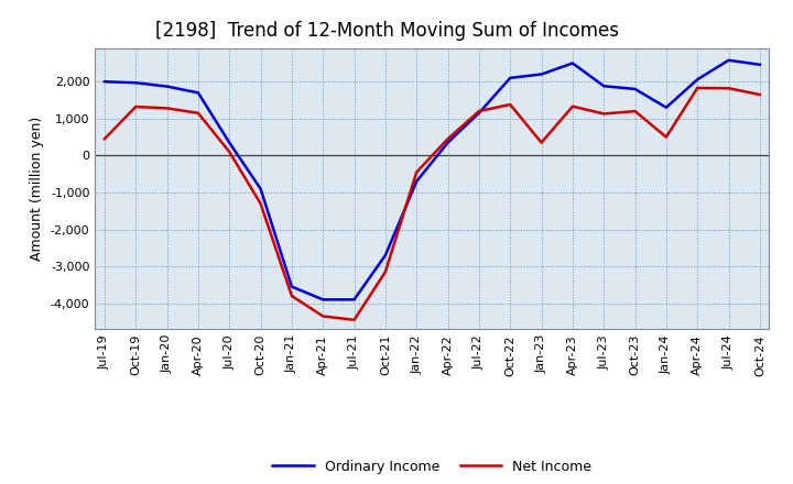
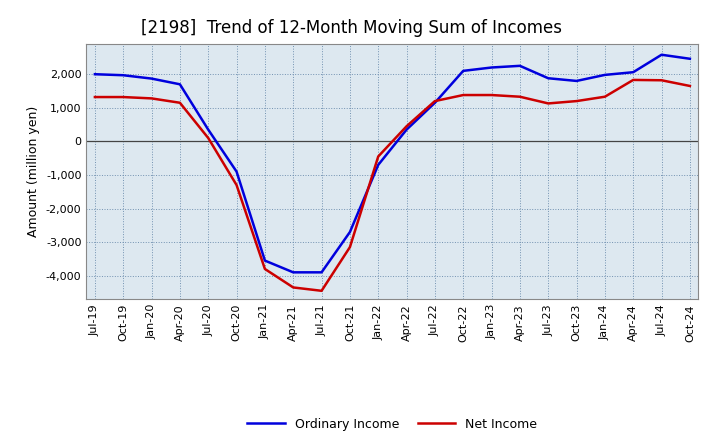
Net Income/Jul-19: 450 -> 1,320
Net Income/Jan-23: 350 -> 1,380
Ordinary Income/Apr-23: 2,500 -> 2,250
Ordinary Income/Jan-24: 1,300 -> 1,980
Net Income/Jan-24: 500 -> 1,330
